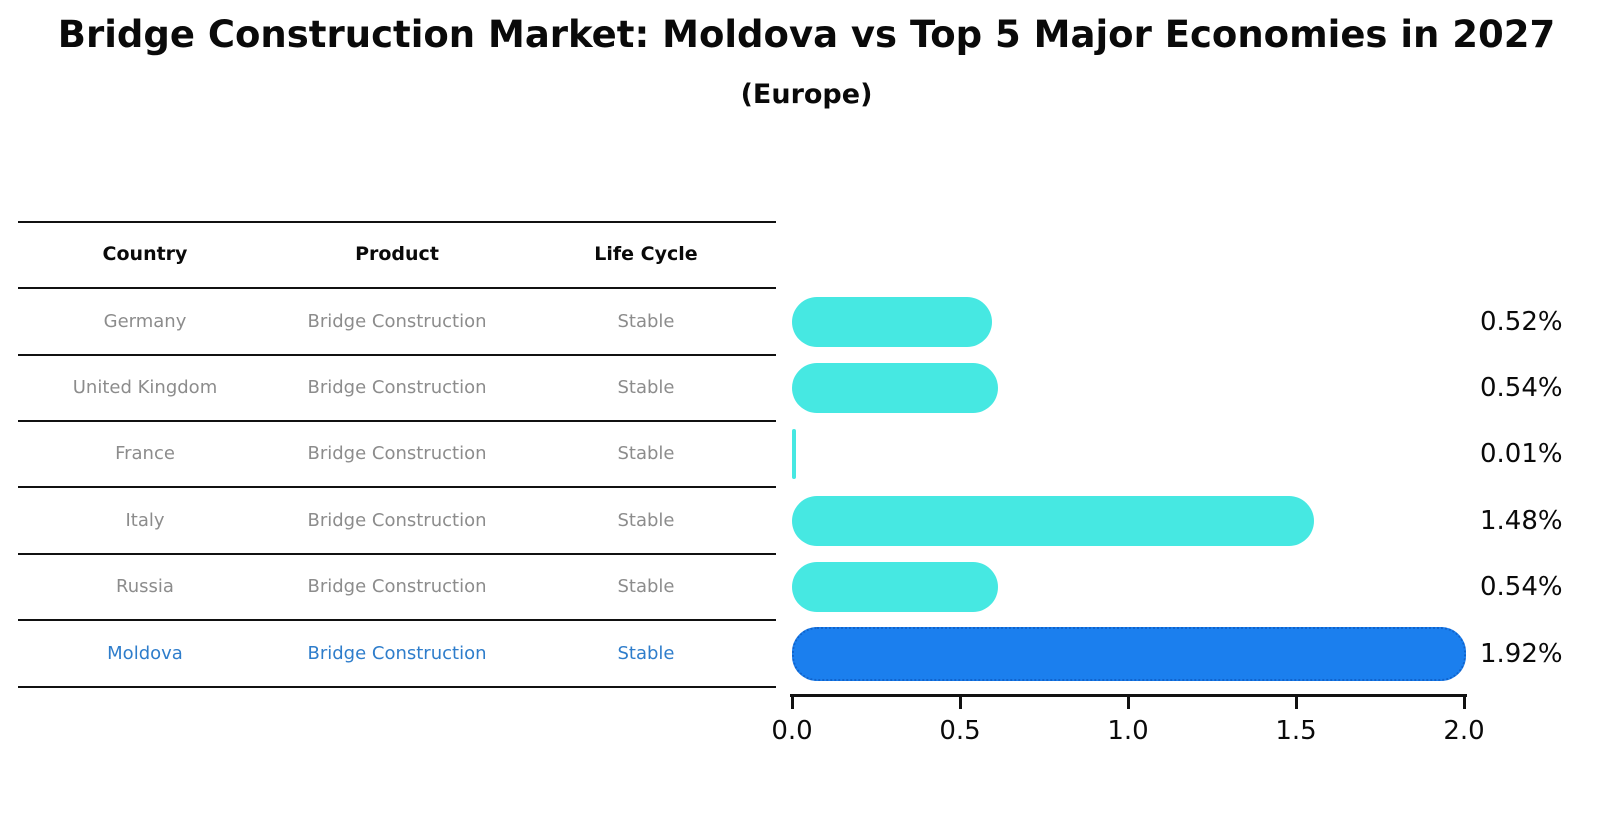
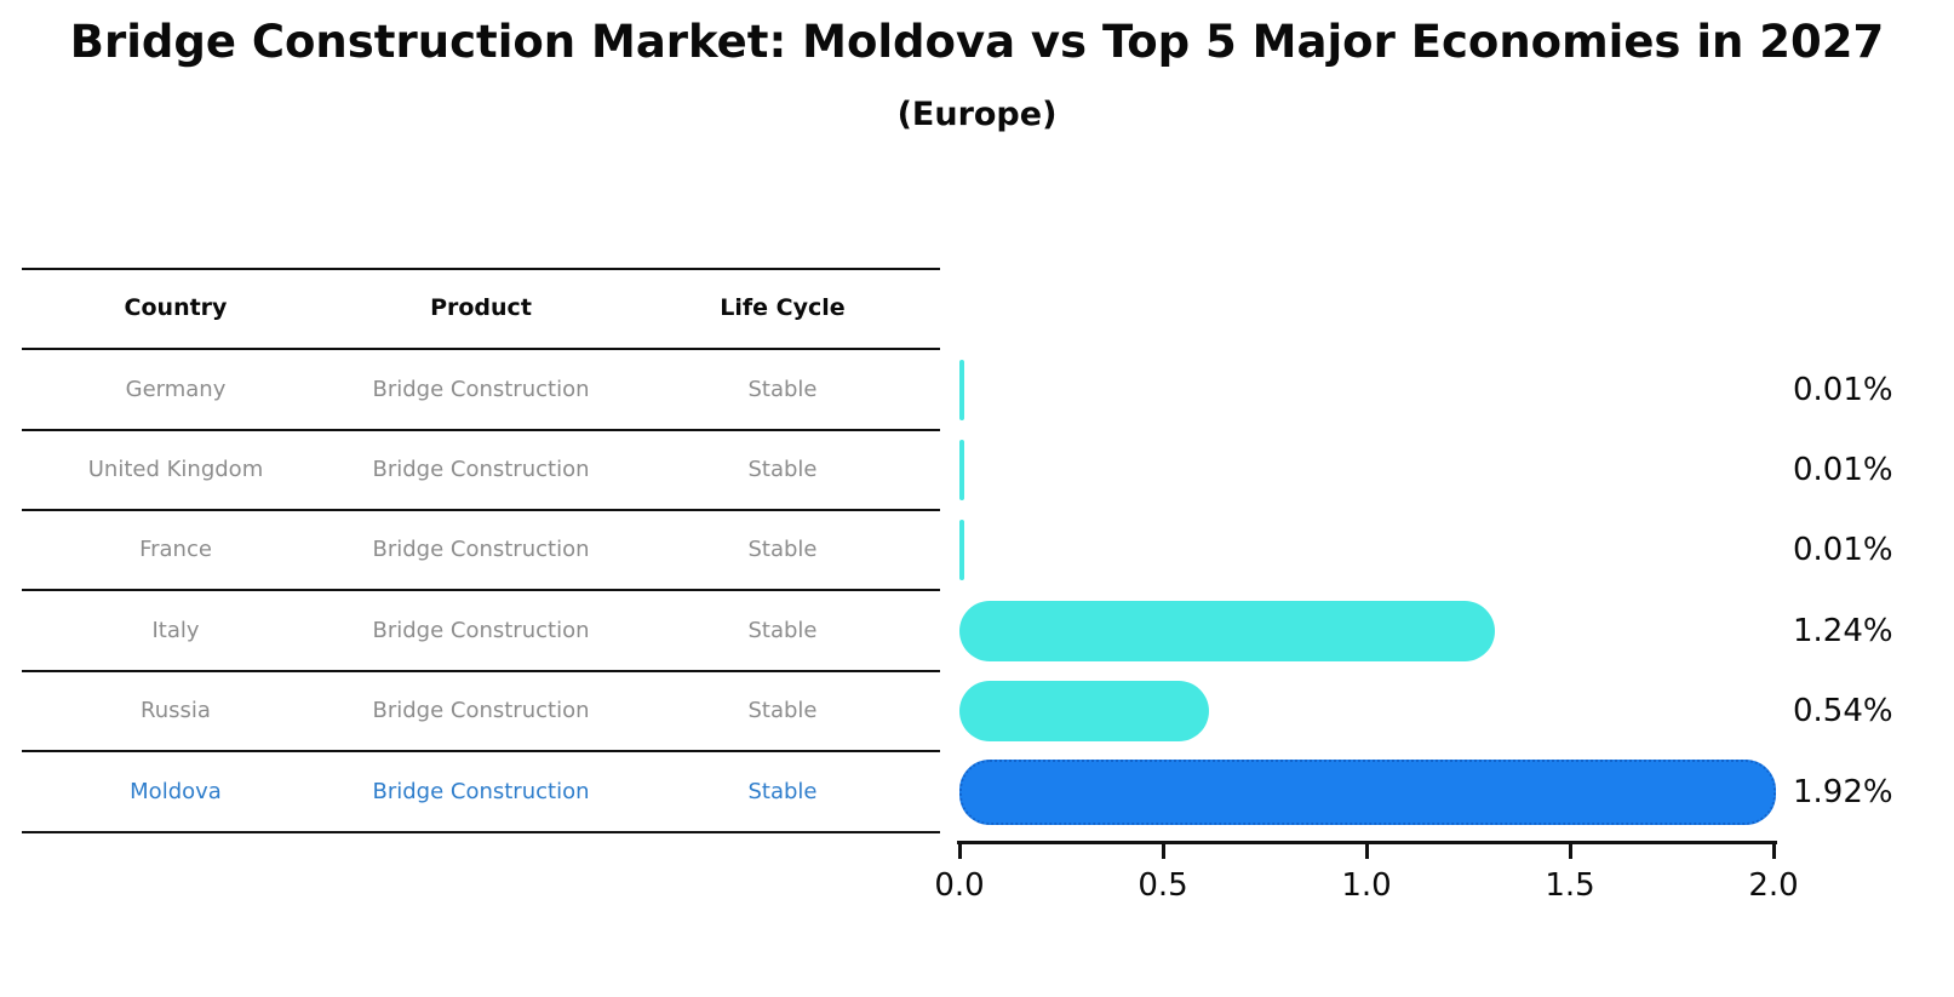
Germany: 0.52% -> 0.01%
United Kingdom: 0.54% -> 0.01%
Italy: 1.48% -> 1.24%
